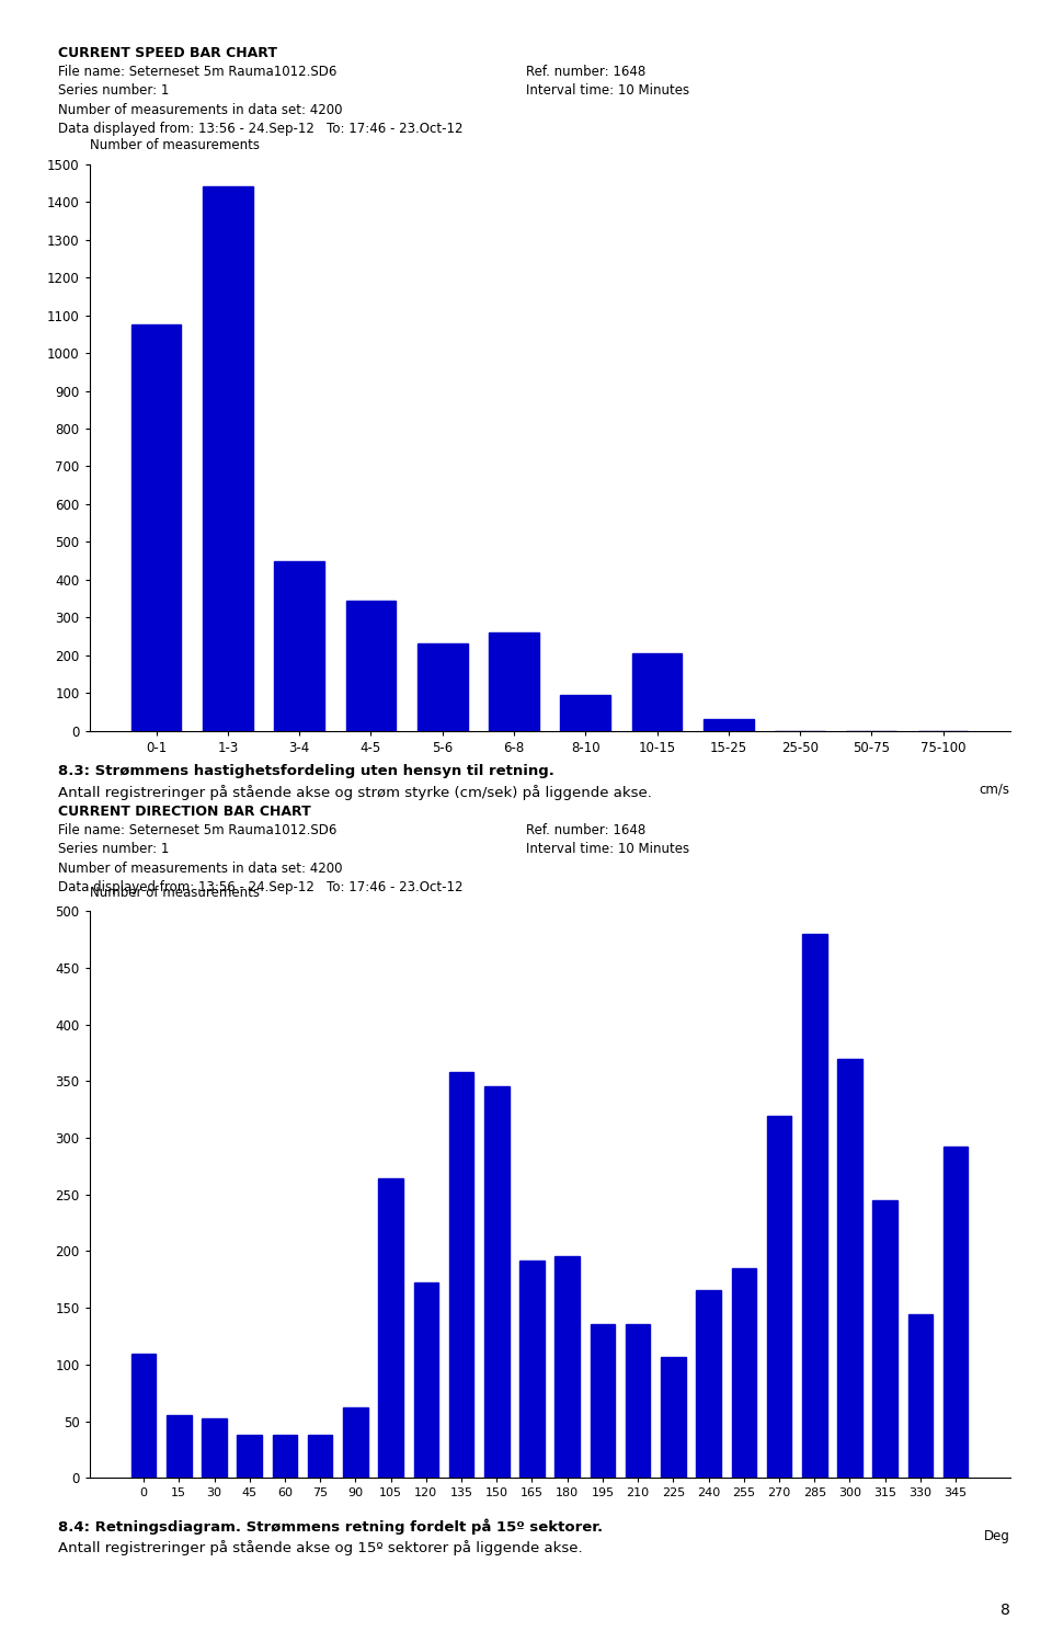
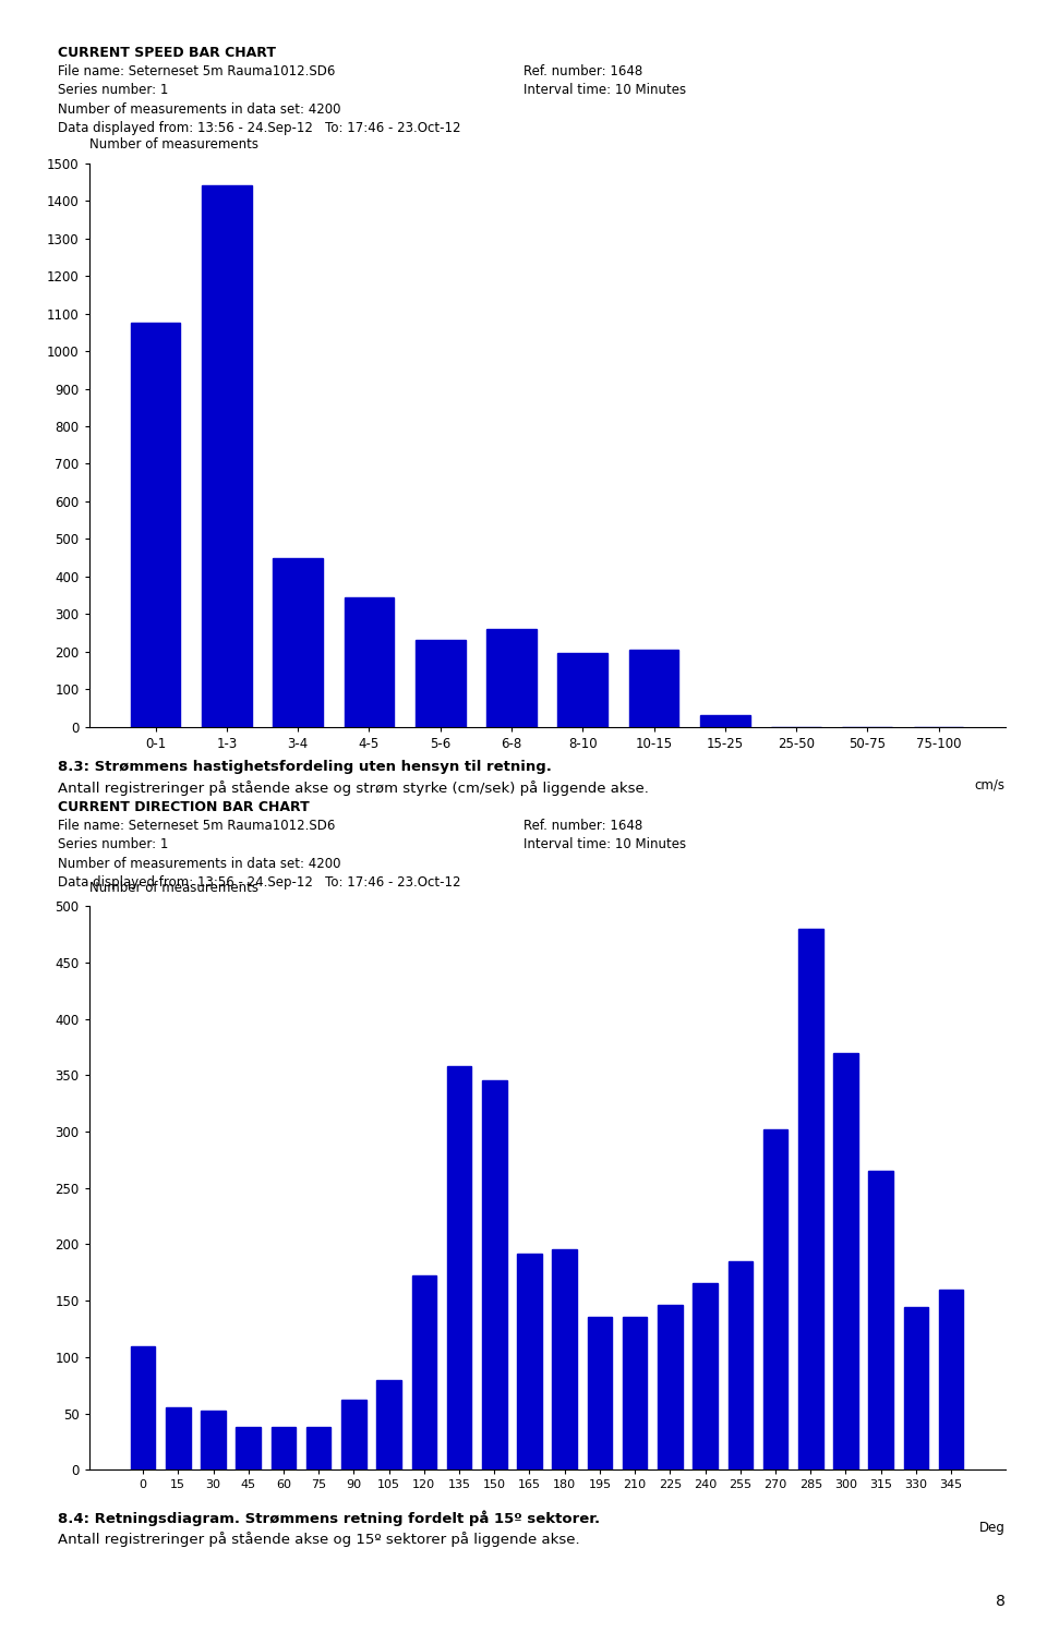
8-10: 95 -> 197
105: 264 -> 80
225: 107 -> 146
270: 319 -> 302
315: 245 -> 265
345: 292 -> 160
